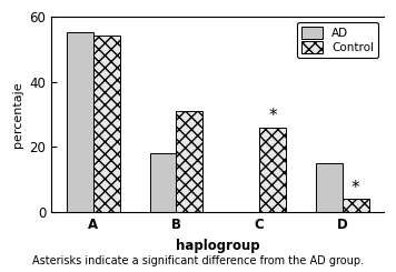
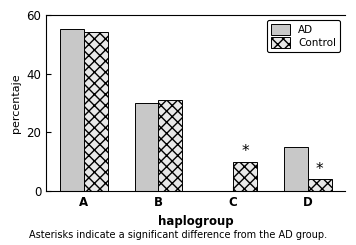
AD/B: 18 -> 30
Control/C: 26 -> 10
